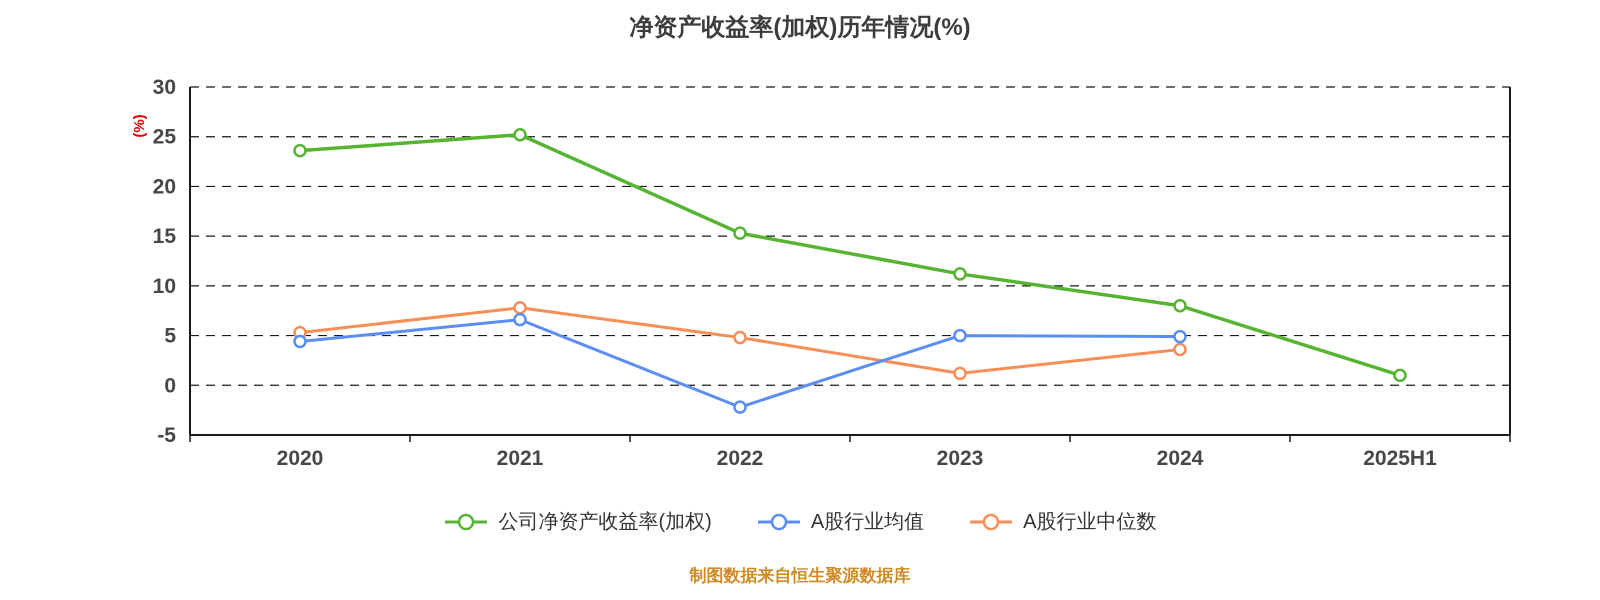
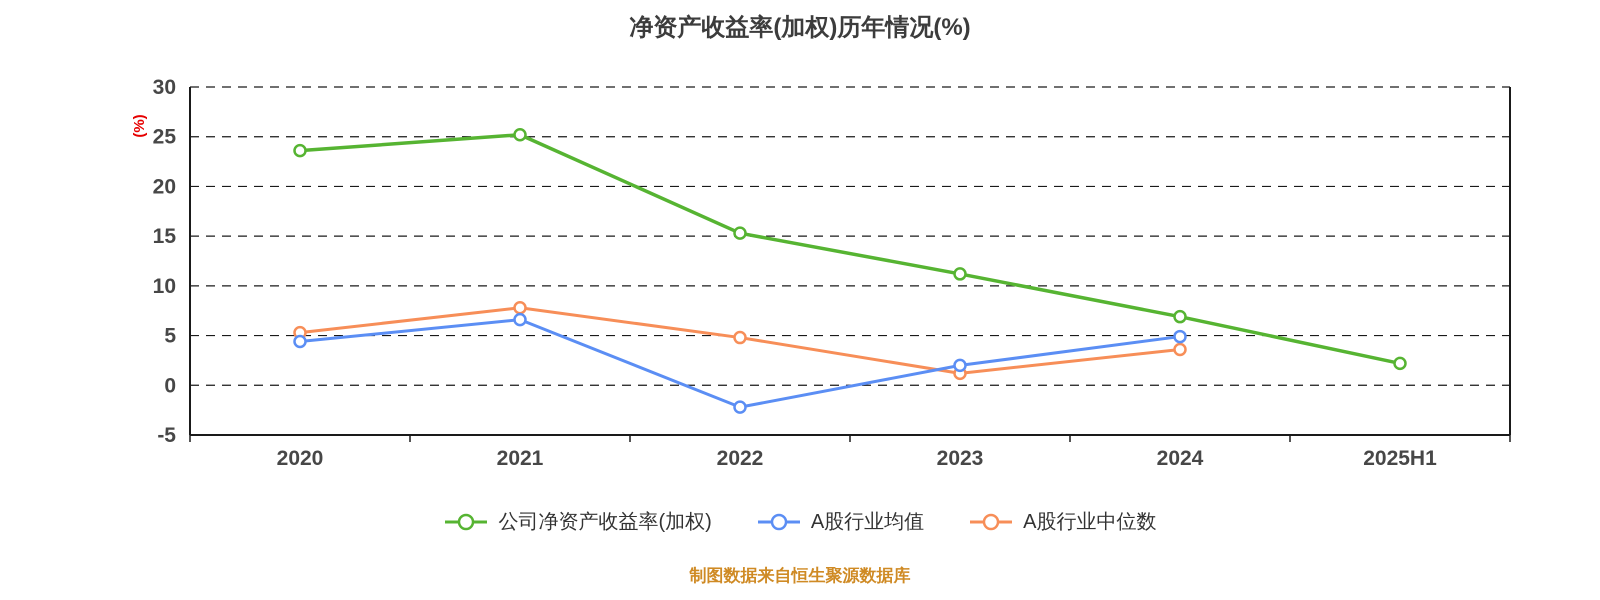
A股行业均值/2023: 5 -> 2
公司净资产收益率(加权)/2024: 8 -> 7
公司净资产收益率(加权)/2025H1: 1 -> 2
